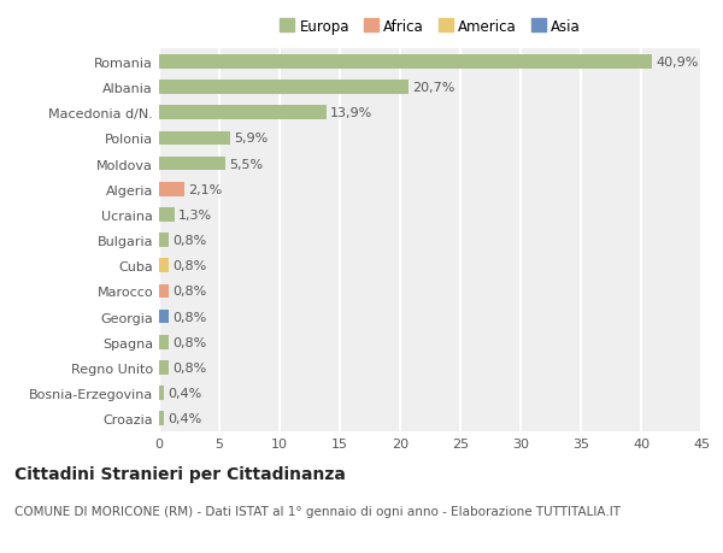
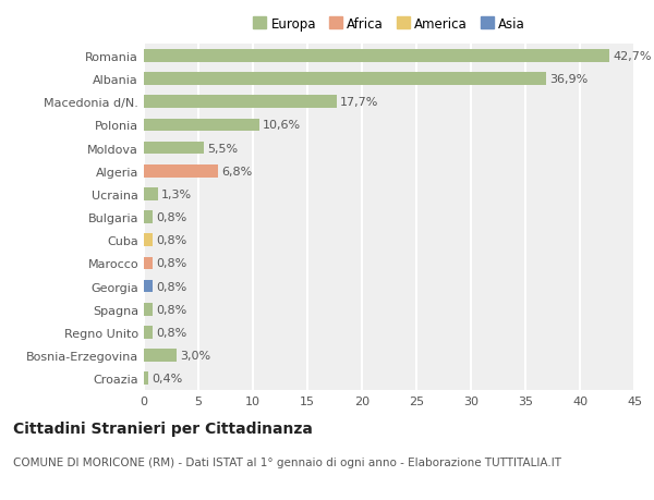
Romania: 40,9% -> 42,7%
Albania: 20,7% -> 36,9%
Macedonia d/N.: 13,9% -> 17,7%
Polonia: 5,9% -> 10,6%
Algeria: 2,1% -> 6,8%
Bosnia-Erzegovina: 0,4% -> 3,0%
